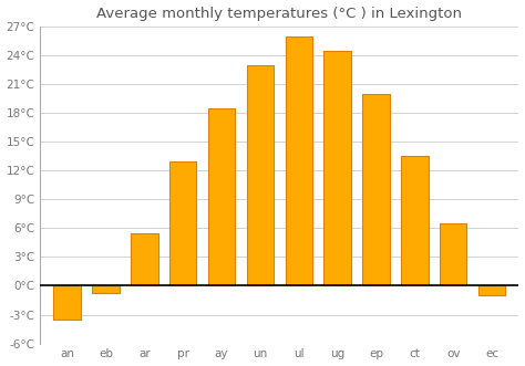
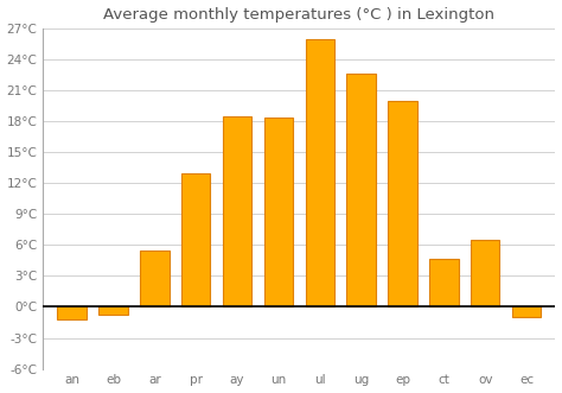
an: -3.5°C -> -1.2°C
un: 23.0°C -> 18.4°C
ug: 24.5°C -> 22.6°C
ct: 13.5°C -> 4.6°C
